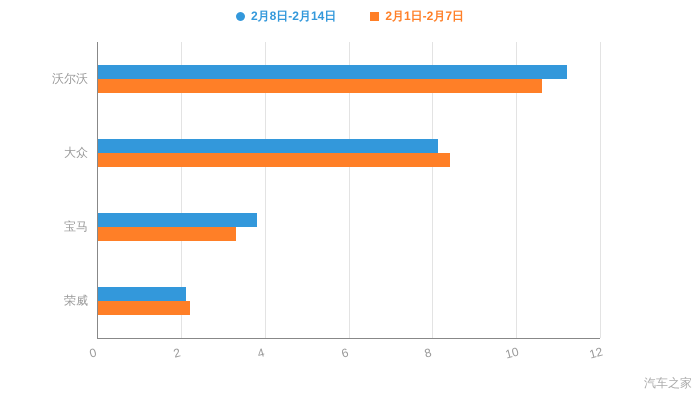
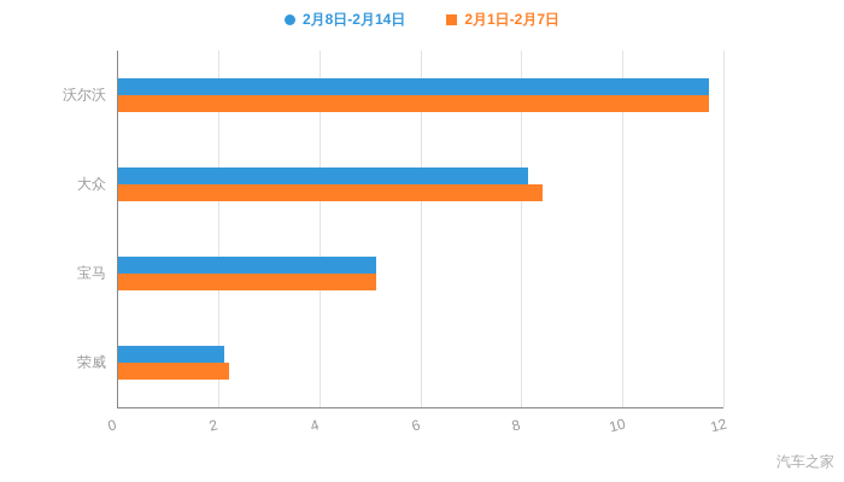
2月8日-2月14日/沃尔沃: 11.2 -> 11.7
2月1日-2月7日/沃尔沃: 10.6 -> 11.7
2月8日-2月14日/宝马: 3.8 -> 5.1
2月1日-2月7日/宝马: 3.3 -> 5.1
